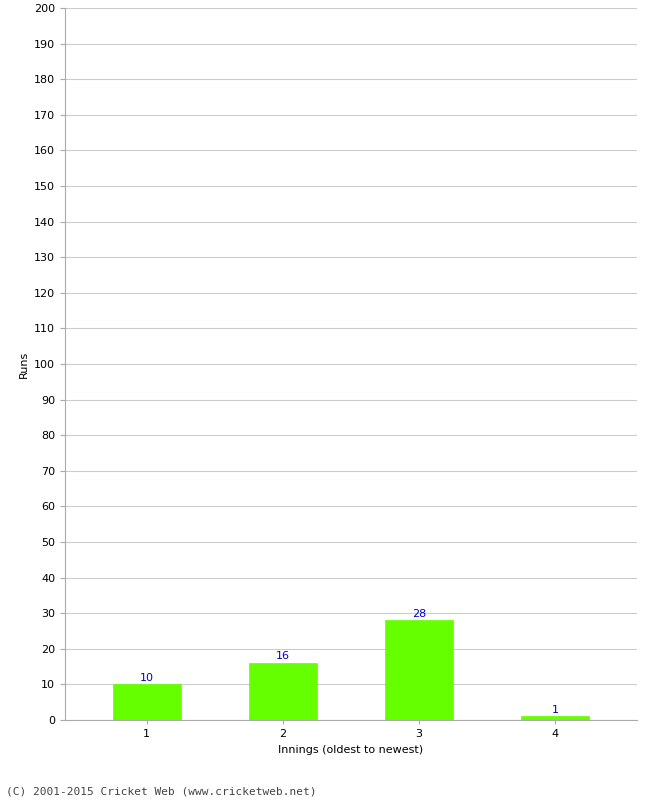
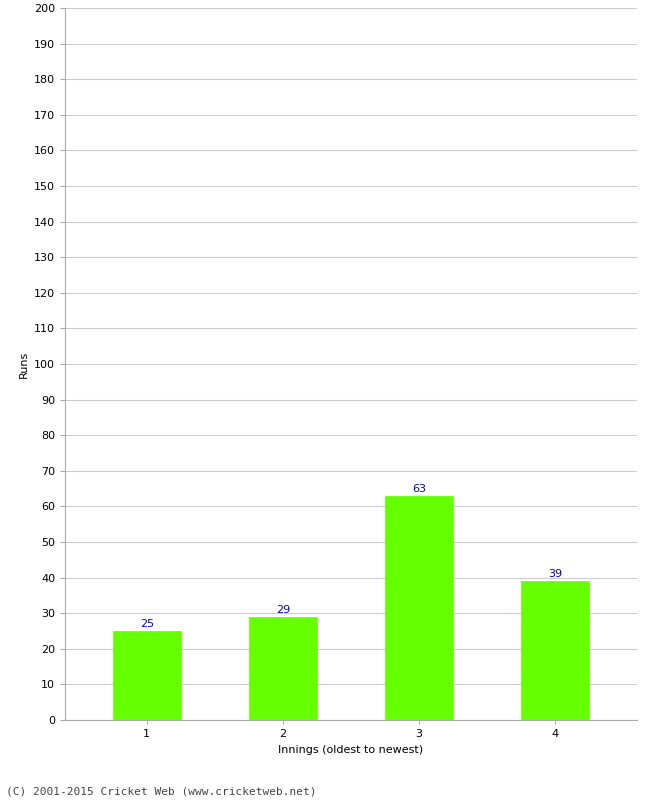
1: 10 -> 25
2: 16 -> 29
3: 28 -> 63
4: 1 -> 39
